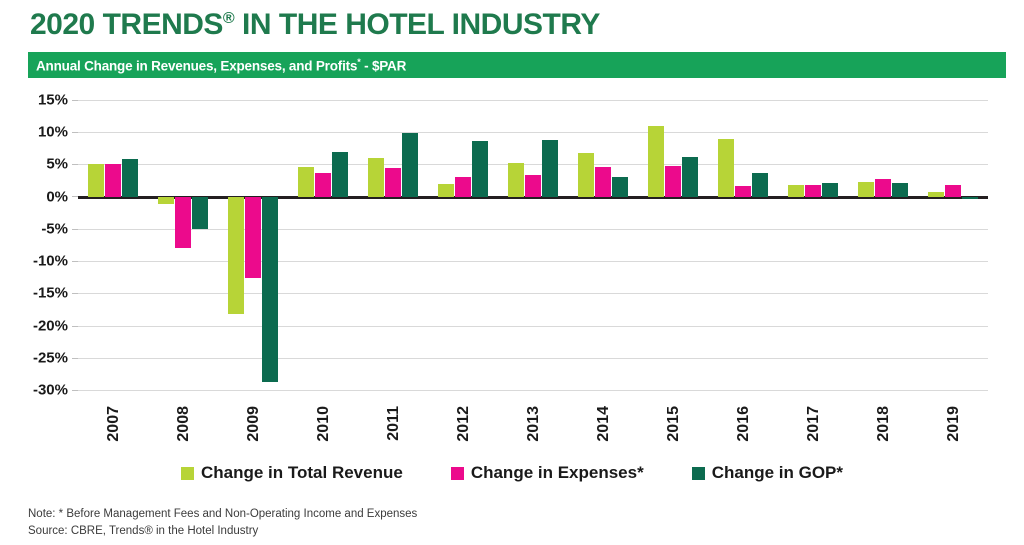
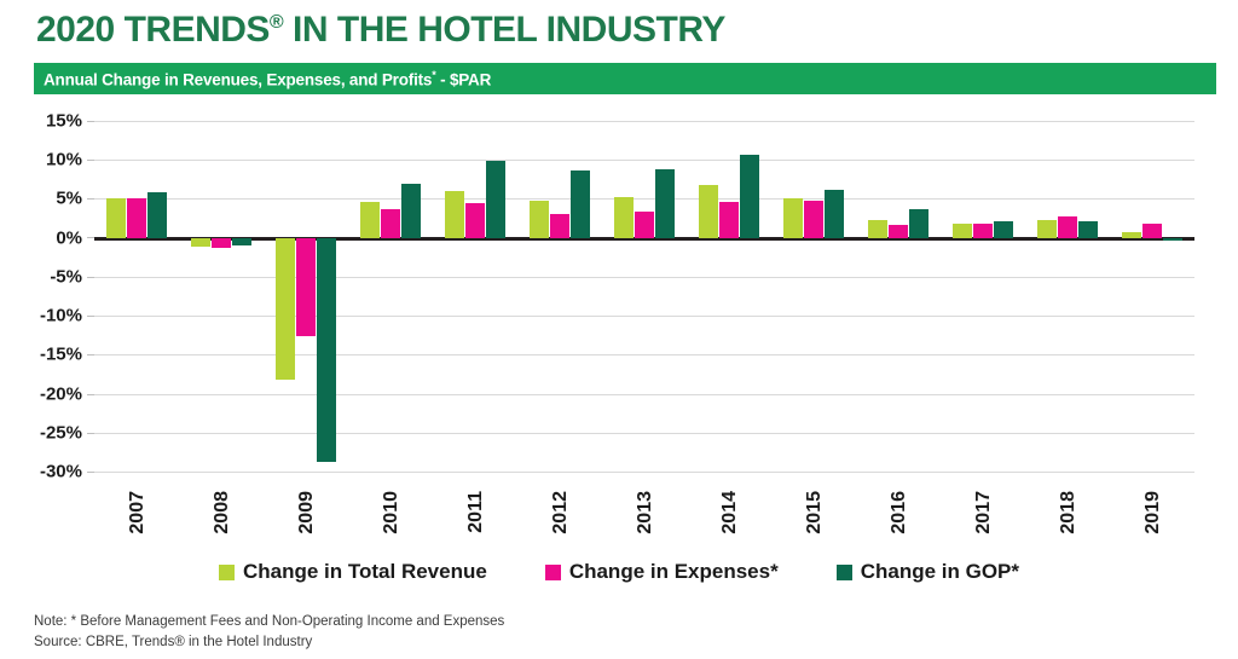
Change in Expenses*/2008: -8% -> -1%
Change in GOP*/2008: -5% -> -1%
Change in Total Revenue/2012: 2% -> 5%
Change in GOP*/2014: 3% -> 11%
Change in Total Revenue/2015: 11% -> 5%
Change in Total Revenue/2016: 9% -> 2%
